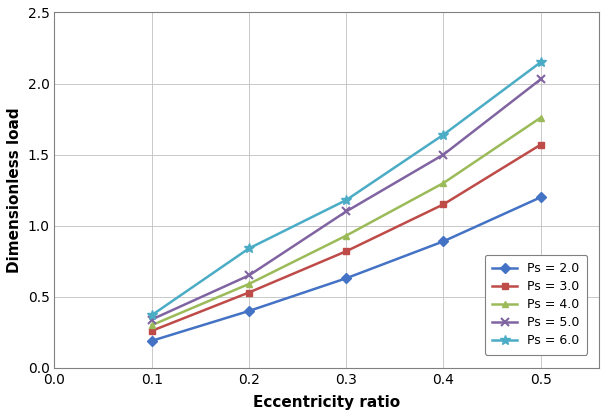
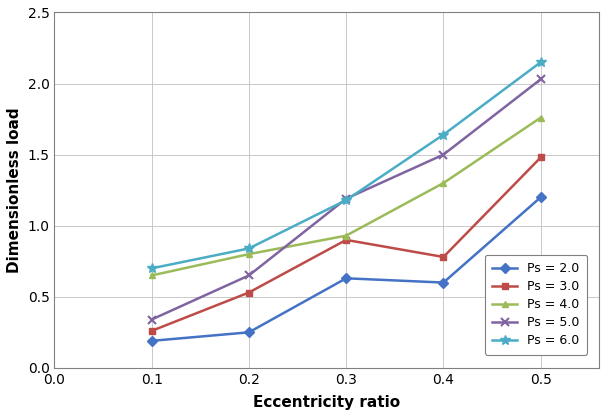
Ps = 4.0/0.1: 0.30 -> 0.65
Ps = 6.0/0.1: 0.37 -> 0.70
Ps = 2.0/0.2: 0.40 -> 0.25
Ps = 4.0/0.2: 0.59 -> 0.80
Ps = 3.0/0.3: 0.82 -> 0.90
Ps = 5.0/0.3: 1.10 -> 1.19
Ps = 2.0/0.4: 0.89 -> 0.60
Ps = 3.0/0.4: 1.15 -> 0.78
Ps = 3.0/0.5: 1.57 -> 1.48
